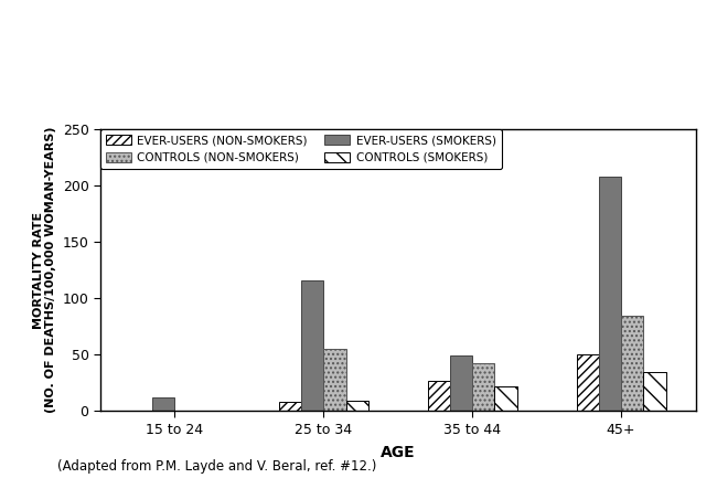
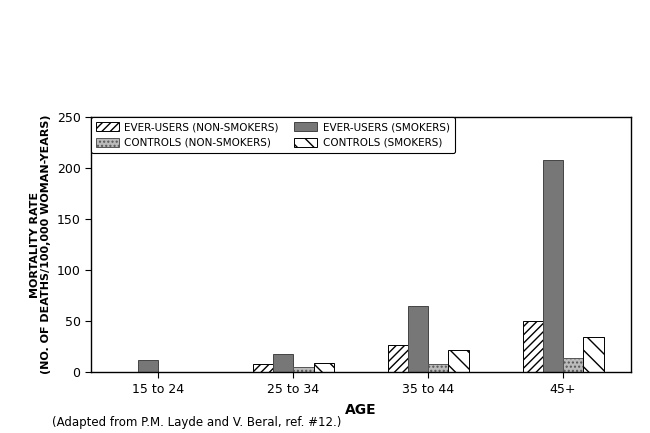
EVER-USERS (SMOKERS)/25 to 34: 116 -> 18
CONTROLS (NON-SMOKERS)/25 to 34: 55 -> 5
EVER-USERS (SMOKERS)/35 to 44: 49 -> 65
CONTROLS (NON-SMOKERS)/35 to 44: 42 -> 8
CONTROLS (NON-SMOKERS)/45+: 85 -> 14
